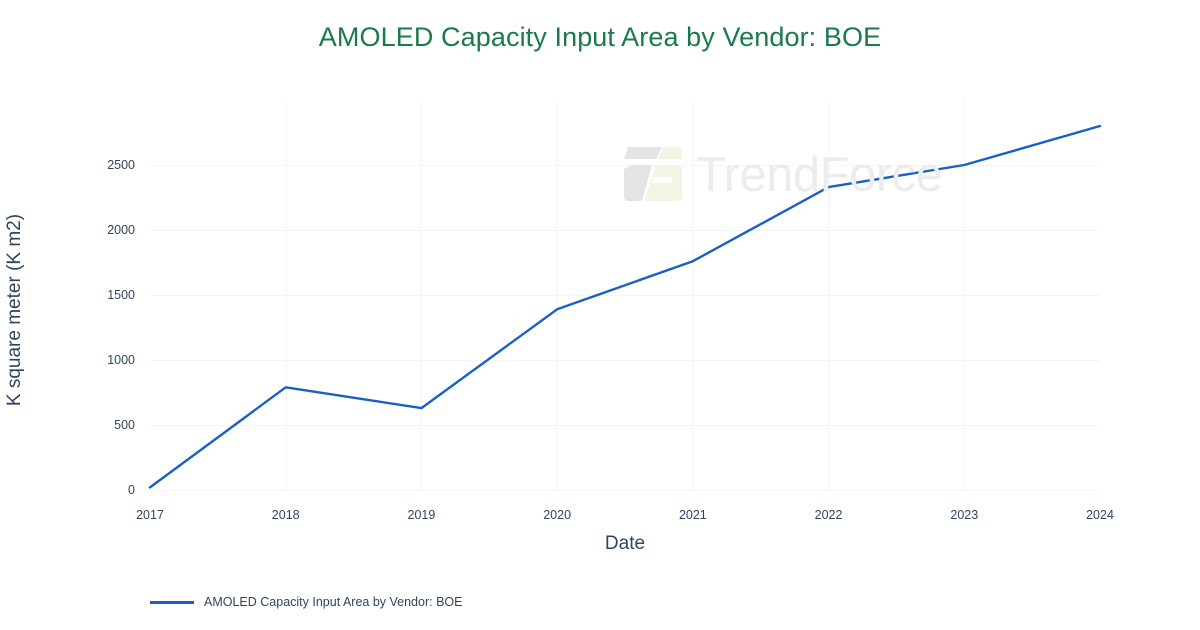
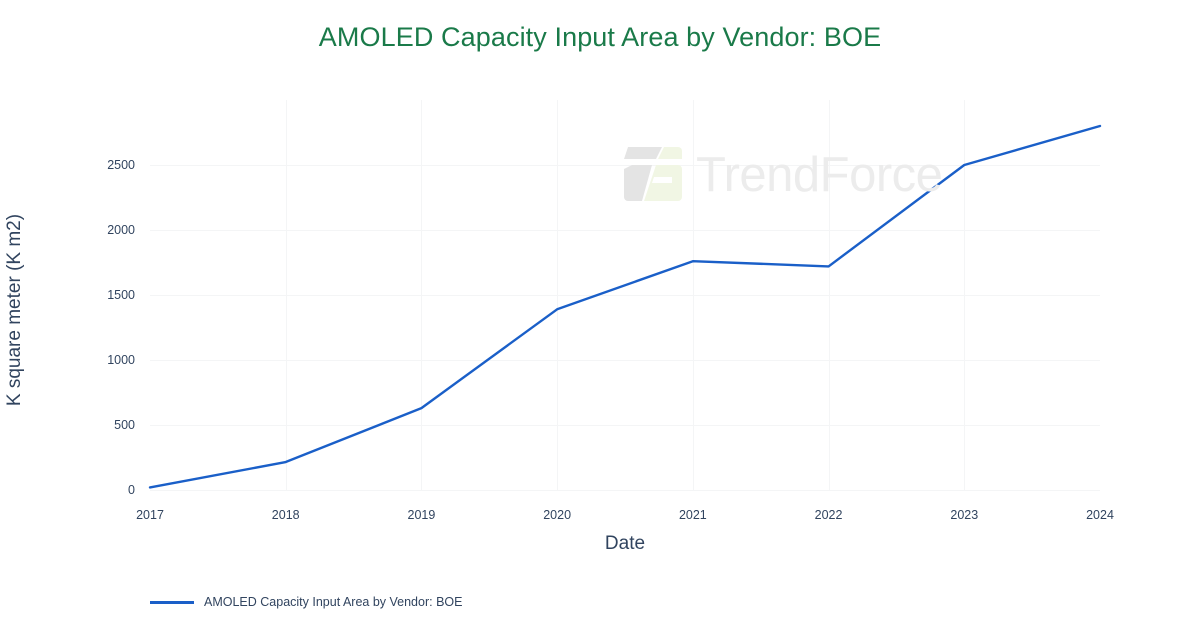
2018: 790 -> 220
2022: 2330 -> 1720
